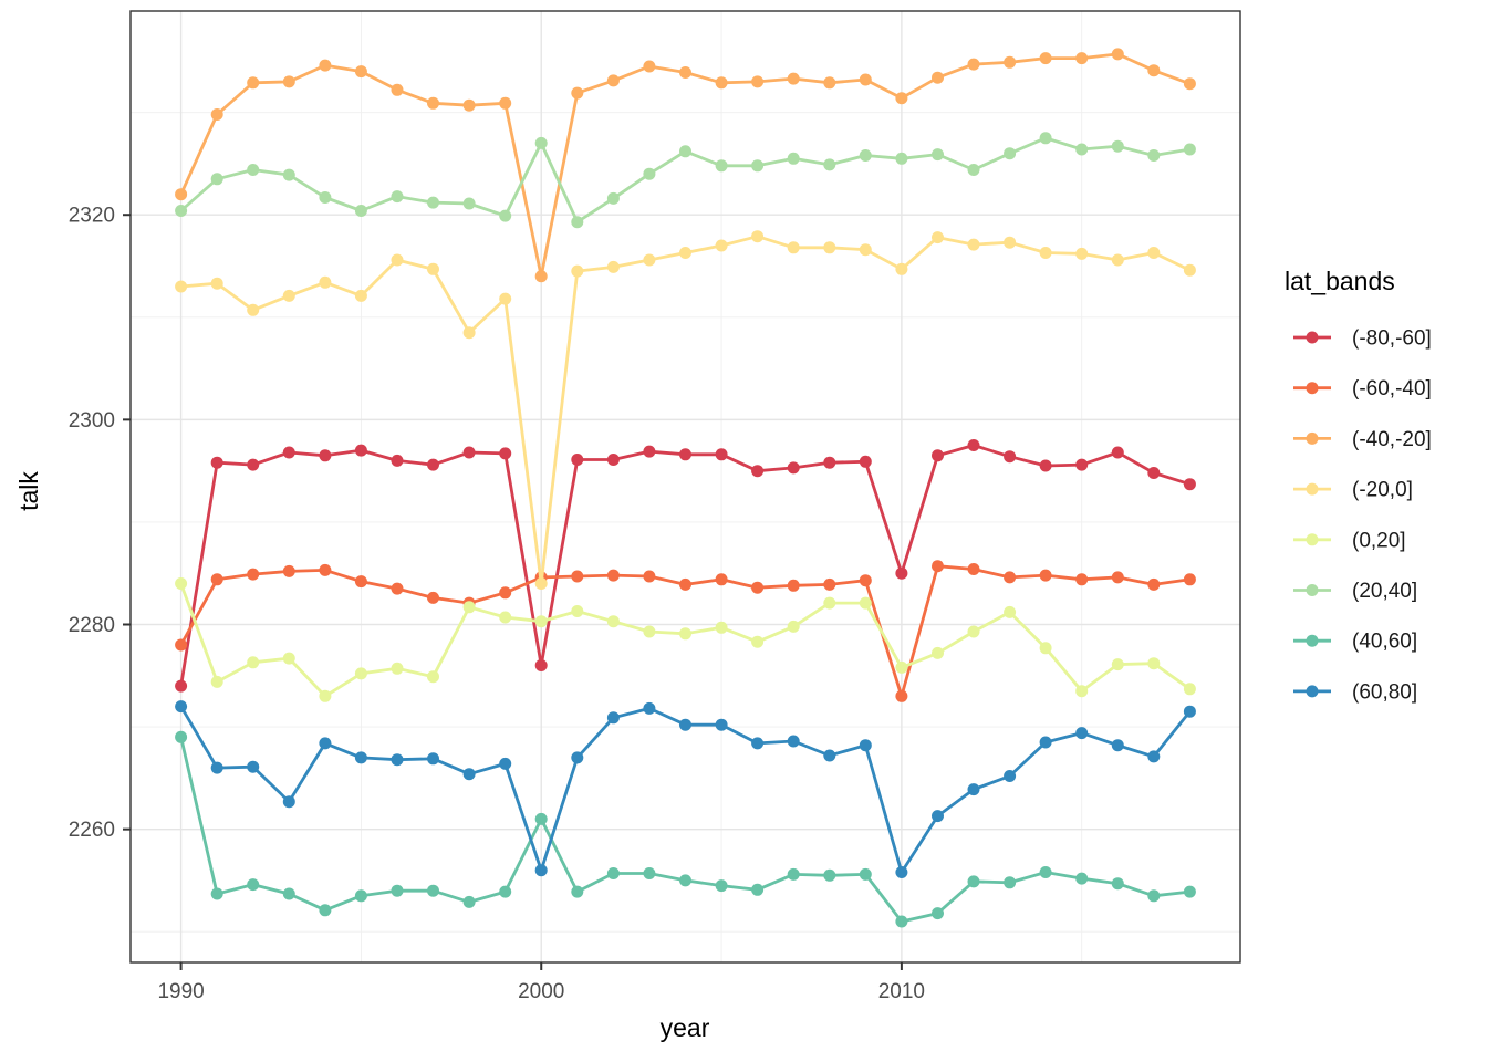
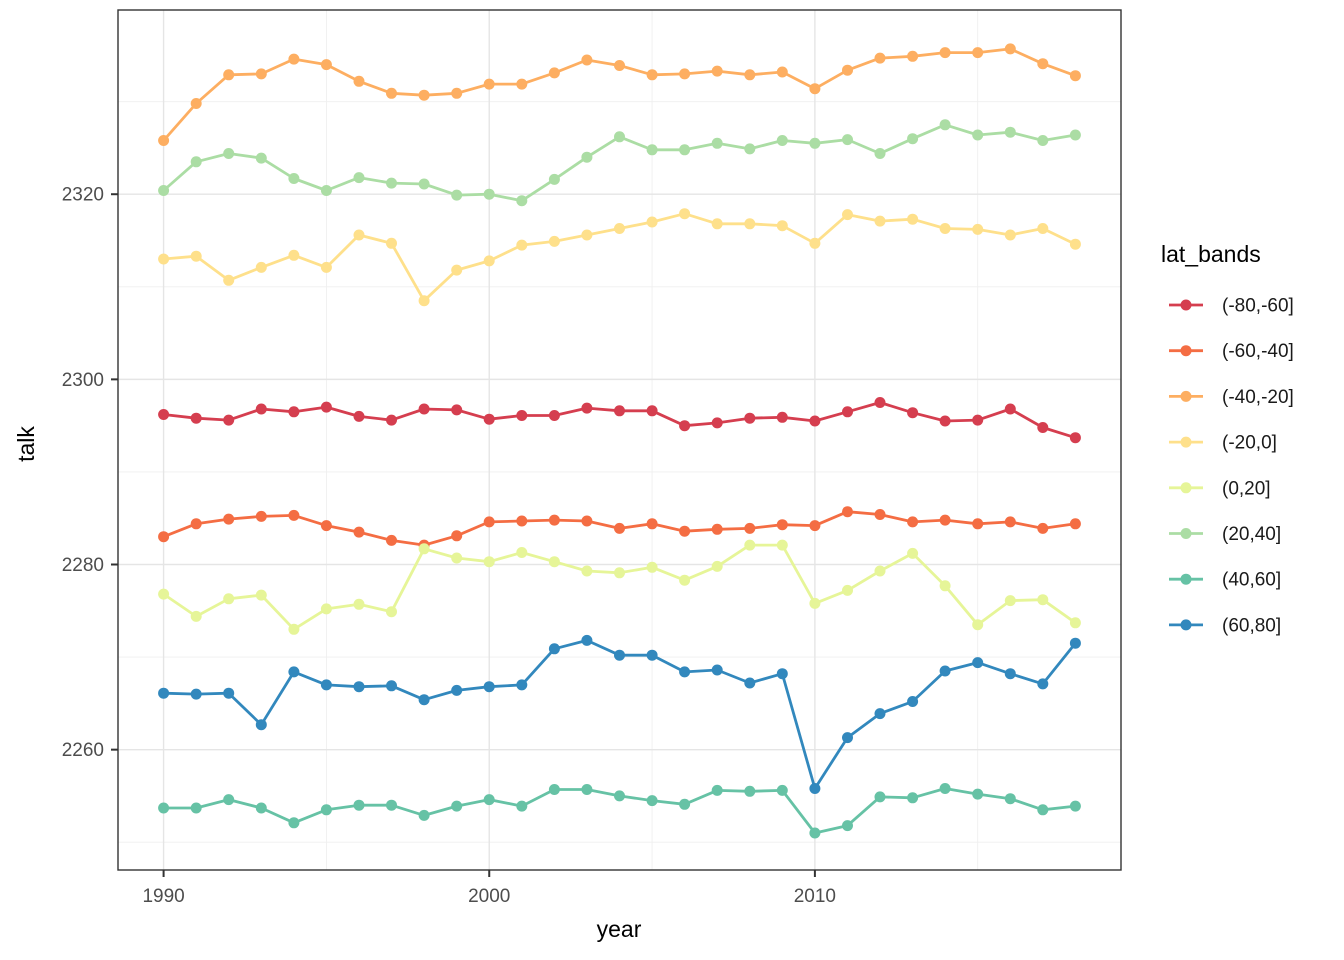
(-80,-60]/1990: 2274 -> 2296
(-60,-40]/1990: 2278 -> 2283
(-40,-20]/1990: 2322 -> 2326
(0,20]/1990: 2284 -> 2277
(40,60]/1990: 2269 -> 2254
(60,80]/1990: 2272 -> 2266
(-80,-60]/2000: 2276 -> 2296
(-40,-20]/2000: 2314 -> 2332
(-20,0]/2000: 2284 -> 2313
(20,40]/2000: 2327 -> 2320
(40,60]/2000: 2261 -> 2255
(60,80]/2000: 2256 -> 2267
(-80,-60]/2010: 2285 -> 2296
(-60,-40]/2010: 2273 -> 2284
